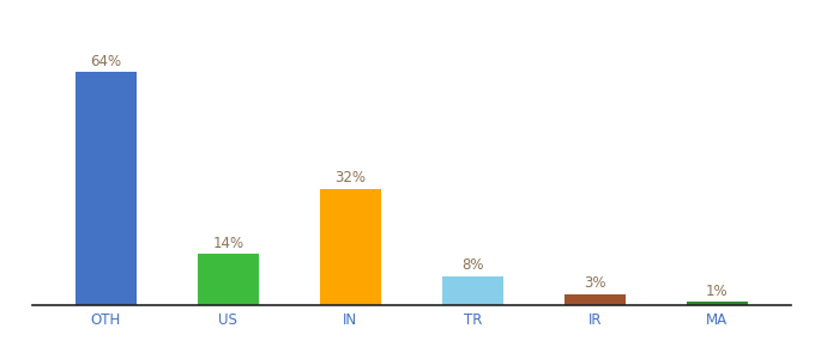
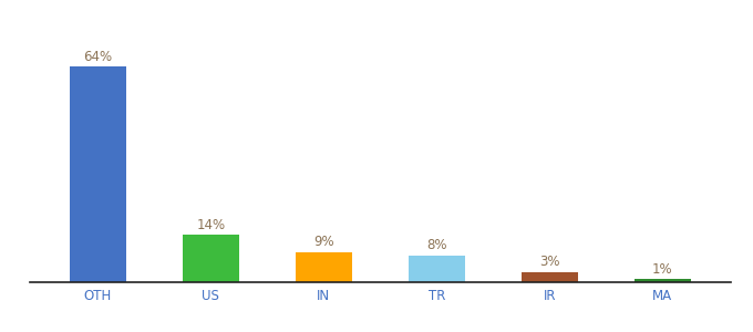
IN: 32% -> 9%
